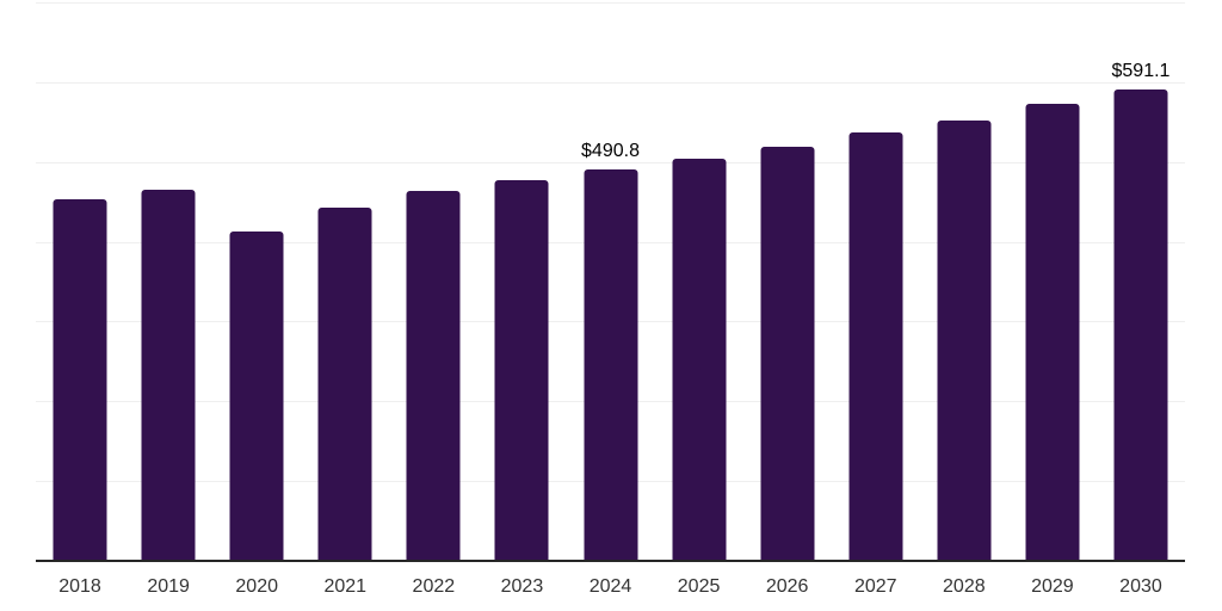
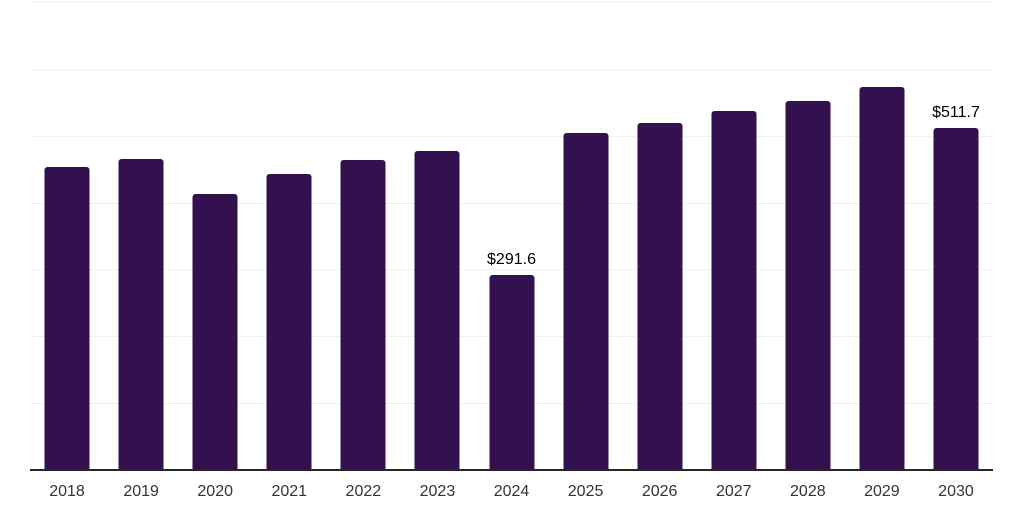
2024: $490.8 -> $291.6
2030: $591.1 -> $511.7
